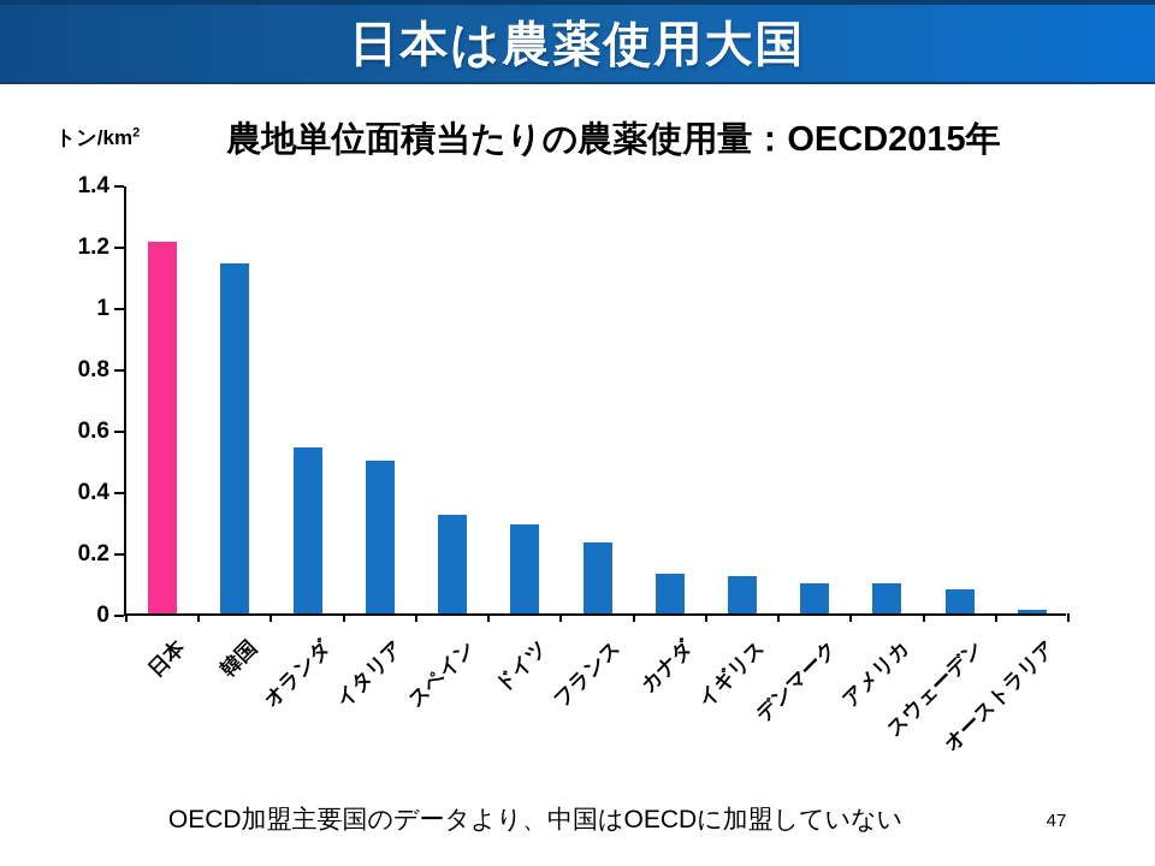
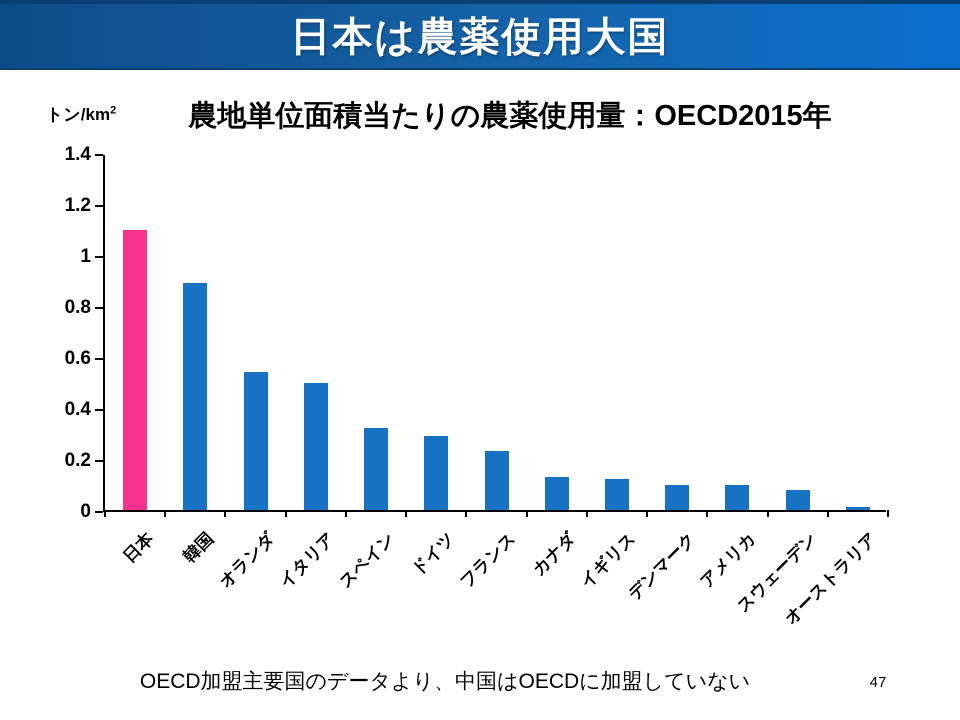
日本: 1.21 -> 1.10
韓国: 1.14 -> 0.89
